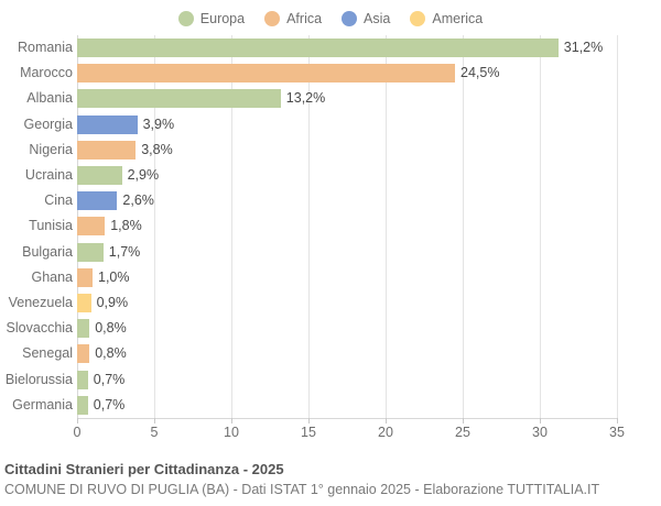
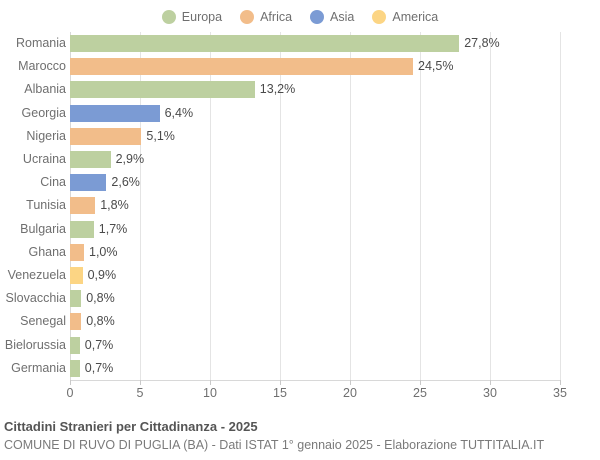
Romania: 31,2% -> 27,8%
Georgia: 3,9% -> 6,4%
Nigeria: 3,8% -> 5,1%
